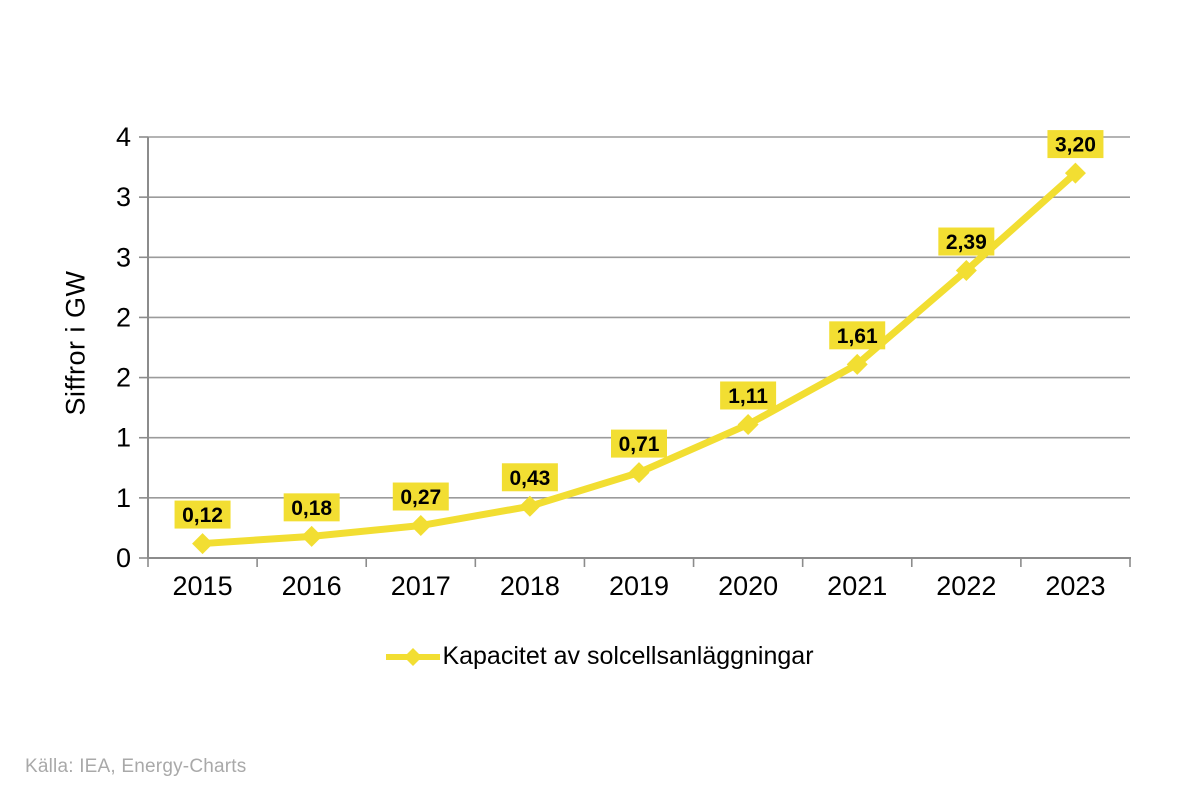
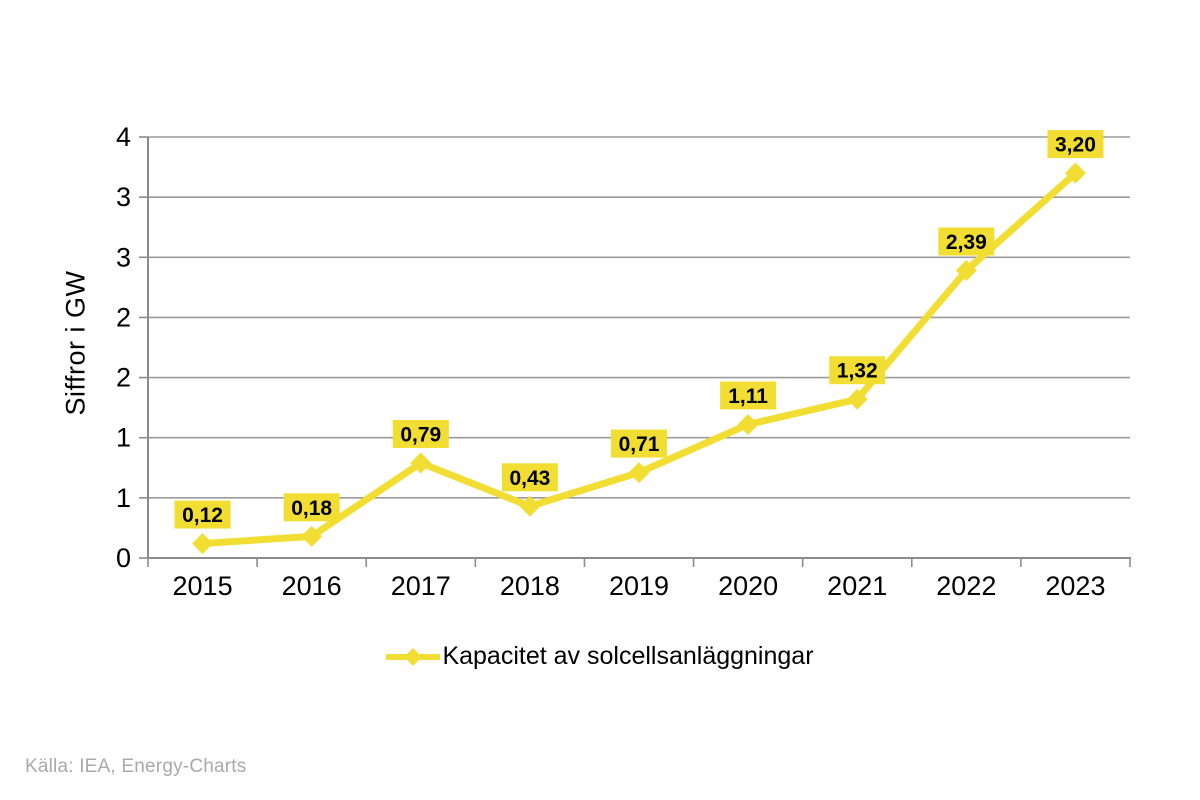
2017: 0,27 -> 0,79
2021: 1,61 -> 1,32
